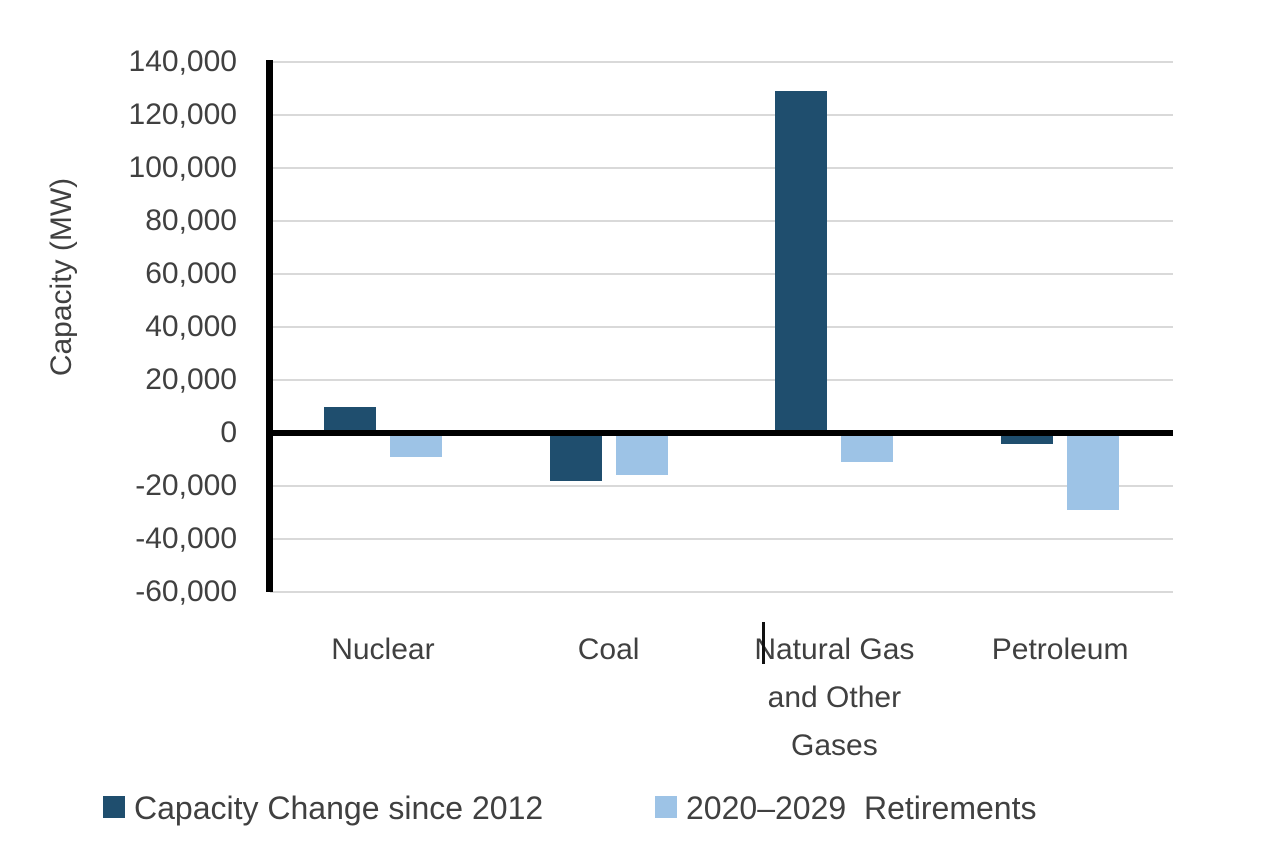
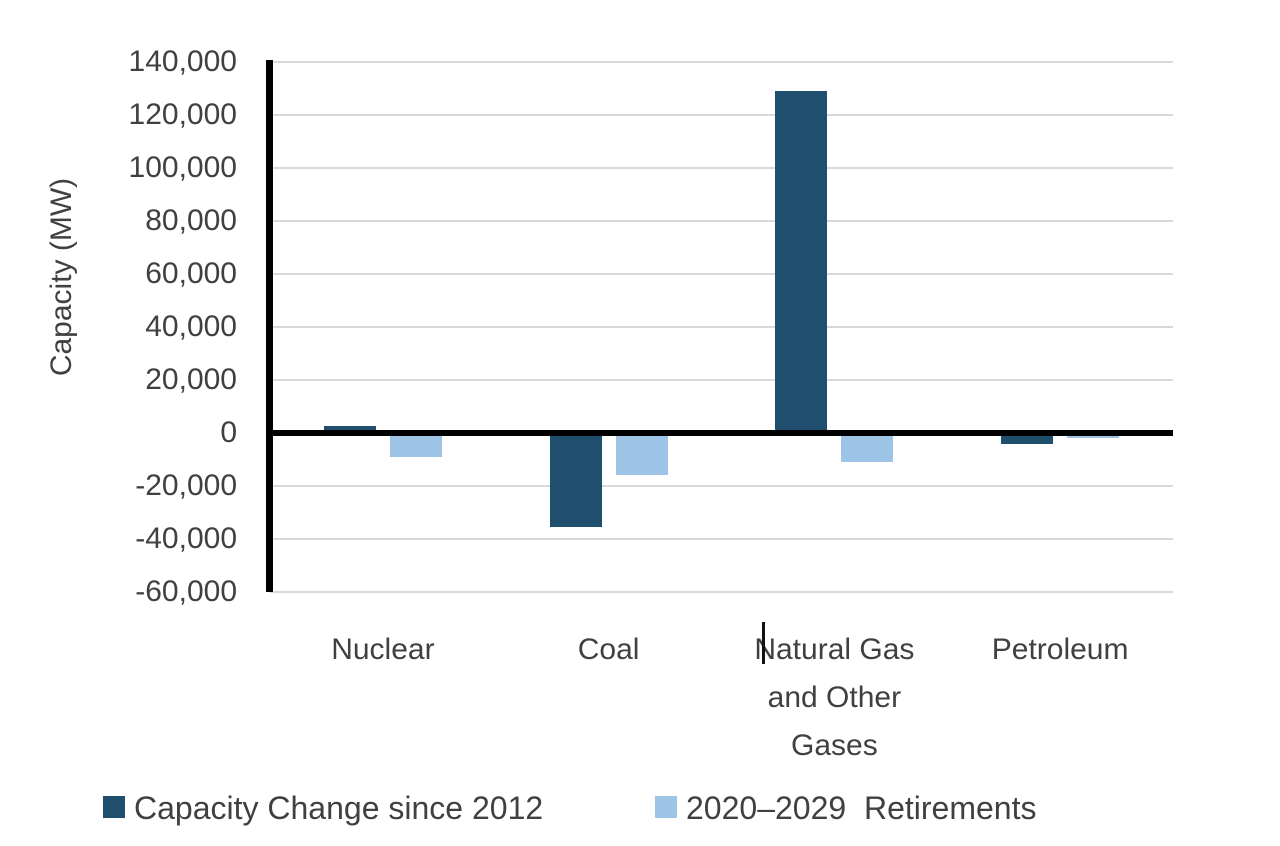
Capacity Change since 2012/Nuclear: 10000 -> 2000
Capacity Change since 2012/Coal: -18000 -> -36000
2020–2029 Retirements/Petroleum: -29000 -> -2000
